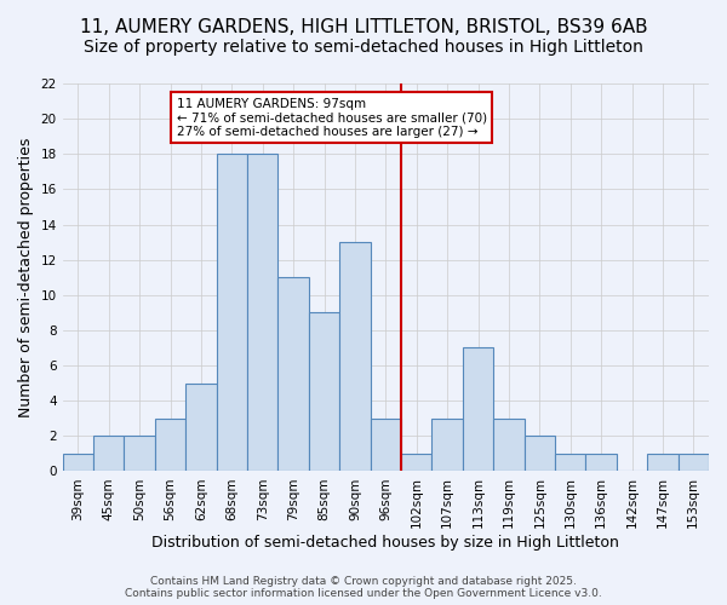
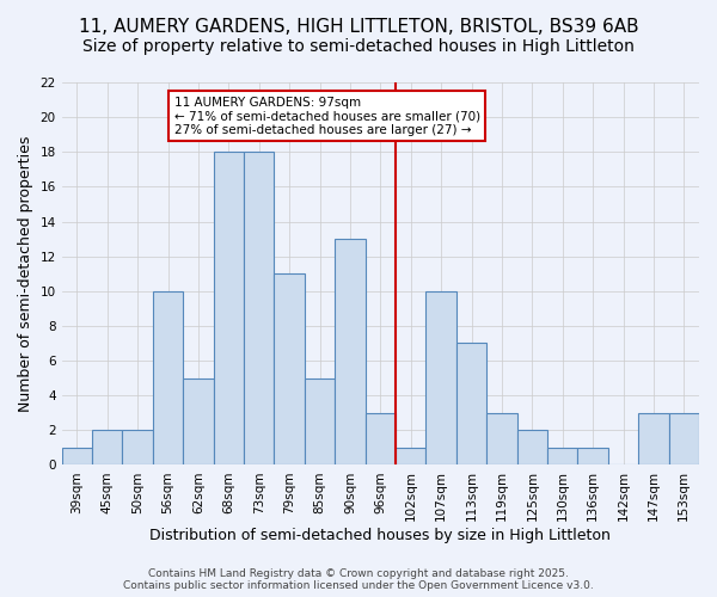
56sqm: 3 -> 10
85sqm: 9 -> 5
107sqm: 3 -> 10
147sqm: 1 -> 3
153sqm: 1 -> 3
